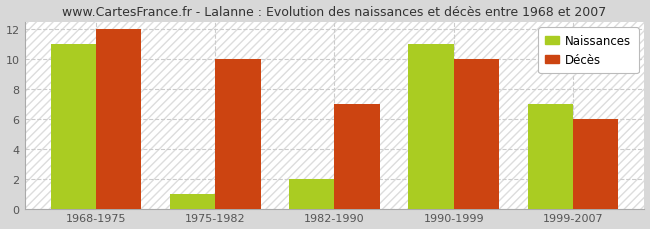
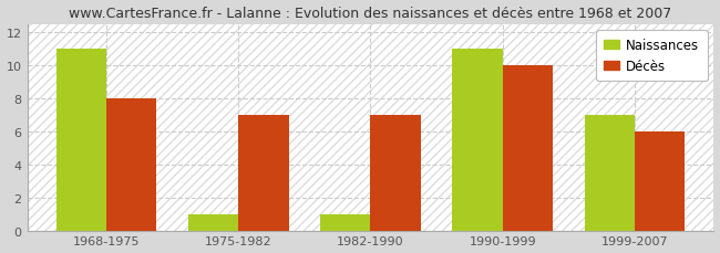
Décès/1968-1975: 12 -> 8
Décès/1975-1982: 10 -> 7
Naissances/1982-1990: 2 -> 1
